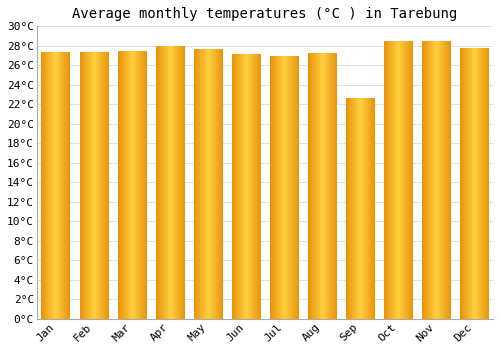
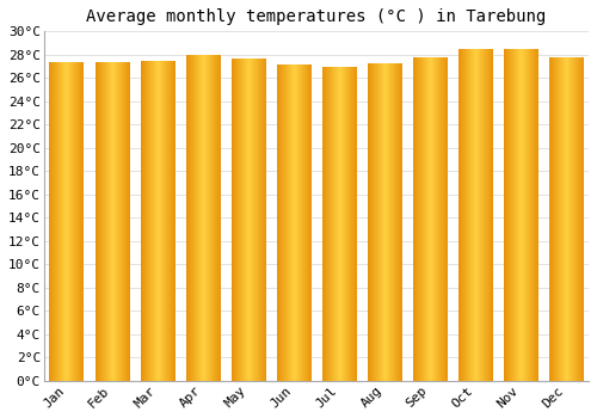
Sep: 22.6°C -> 27.7°C
